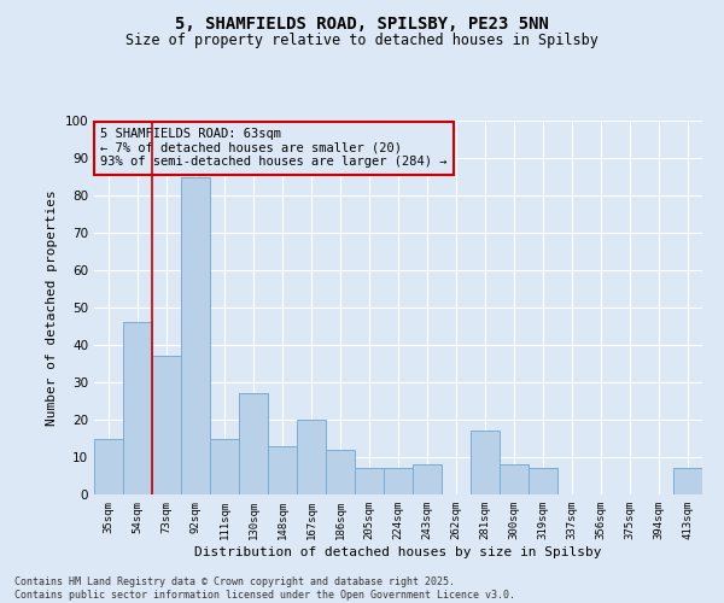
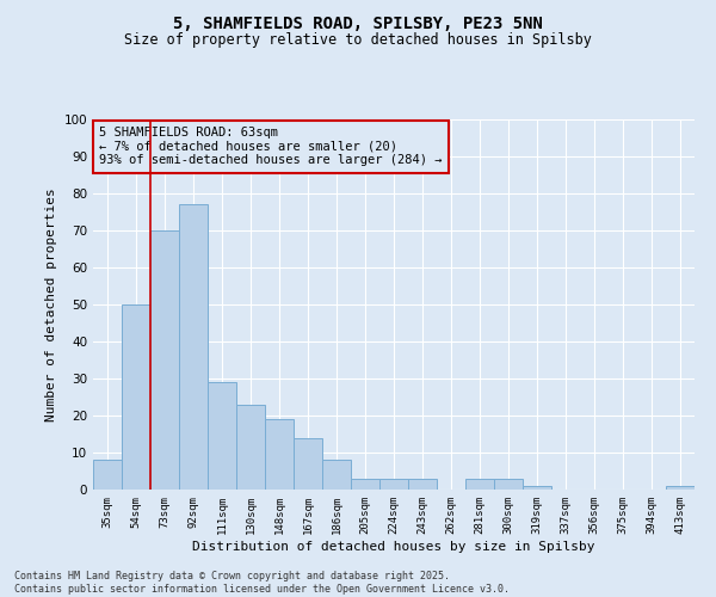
35sqm: 15 -> 8
54sqm: 46 -> 50
73sqm: 37 -> 70
92sqm: 85 -> 77
111sqm: 15 -> 29
130sqm: 27 -> 23
148sqm: 13 -> 19
167sqm: 20 -> 14
186sqm: 12 -> 8
205sqm: 7 -> 3
224sqm: 7 -> 3
243sqm: 8 -> 3
281sqm: 17 -> 3
300sqm: 8 -> 3
319sqm: 7 -> 1
413sqm: 7 -> 1
